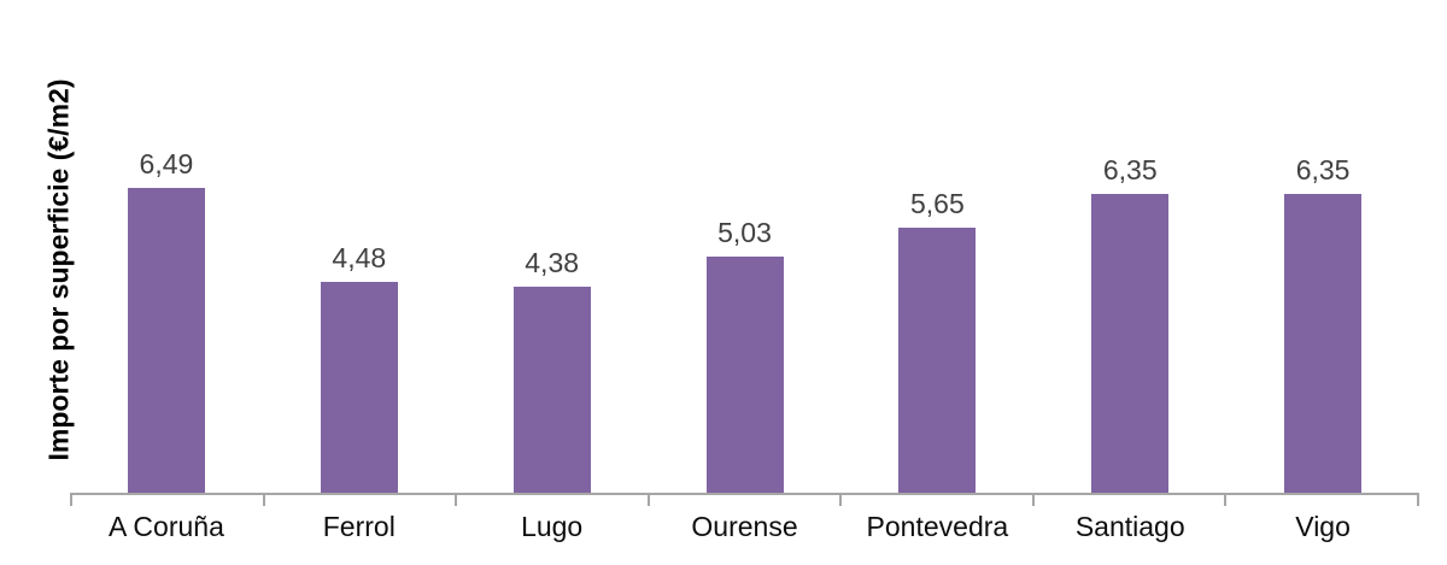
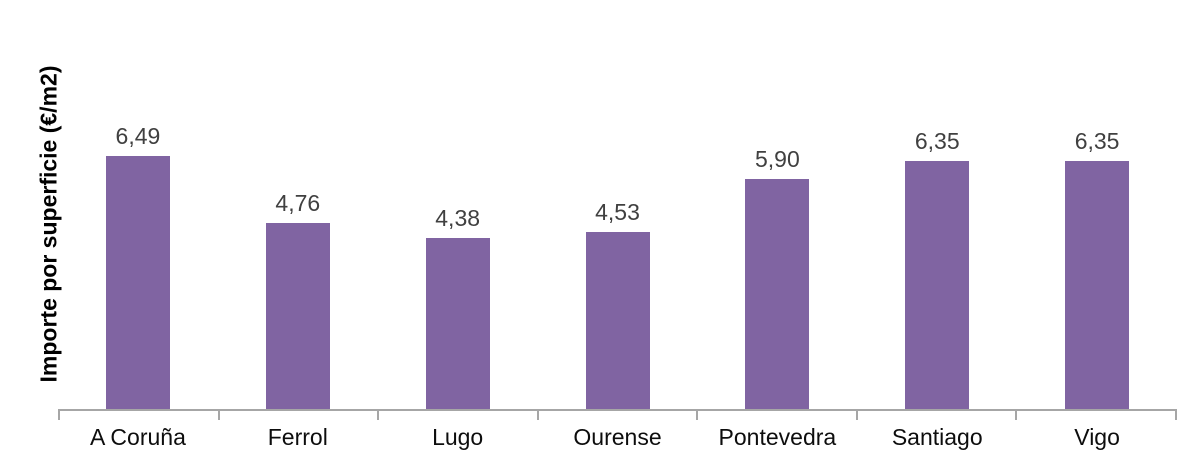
Ferrol: 4,48 -> 4,76
Ourense: 5,03 -> 4,53
Pontevedra: 5,65 -> 5,90
